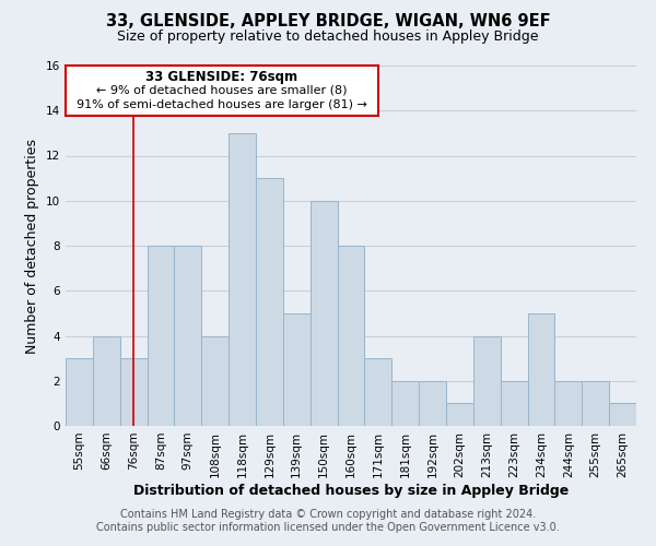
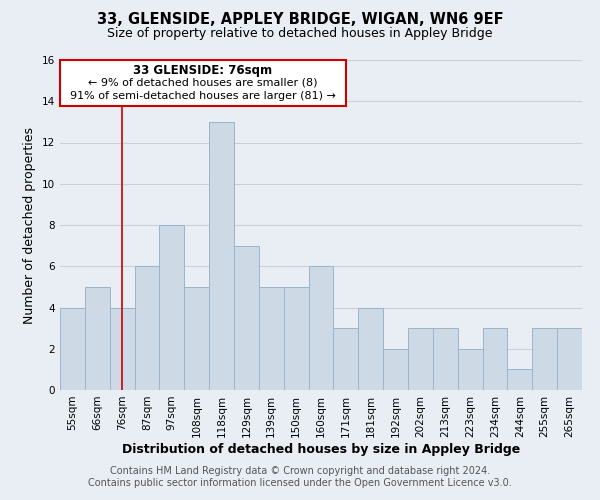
55sqm: 3 -> 4
66sqm: 4 -> 5
76sqm: 3 -> 4
87sqm: 8 -> 6
108sqm: 4 -> 5
129sqm: 11 -> 7
150sqm: 10 -> 5
160sqm: 8 -> 6
181sqm: 2 -> 4
202sqm: 1 -> 3
213sqm: 4 -> 3
234sqm: 5 -> 3
244sqm: 2 -> 1
255sqm: 2 -> 3
265sqm: 1 -> 3
